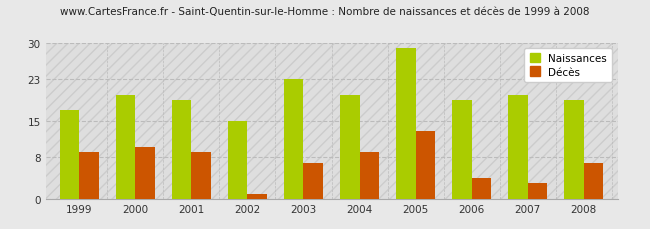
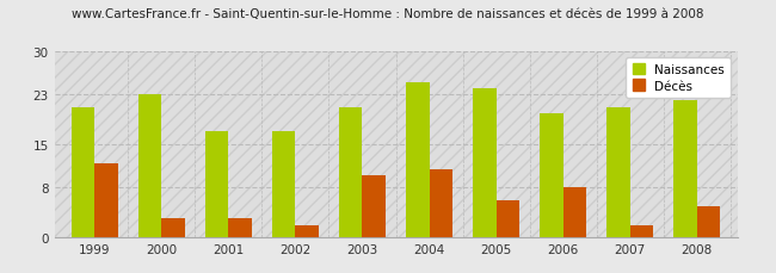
Naissances/1999: 17 -> 21
Décès/1999: 9 -> 12
Naissances/2000: 20 -> 23
Décès/2000: 10 -> 3
Naissances/2001: 19 -> 17
Décès/2001: 9 -> 3
Naissances/2002: 15 -> 17
Décès/2002: 1 -> 2
Naissances/2003: 23 -> 21
Décès/2003: 7 -> 10
Naissances/2004: 20 -> 25
Décès/2004: 9 -> 11
Naissances/2005: 29 -> 24
Décès/2005: 13 -> 6
Naissances/2006: 19 -> 20
Décès/2006: 4 -> 8
Naissances/2007: 20 -> 21
Décès/2007: 3 -> 2
Naissances/2008: 19 -> 22
Décès/2008: 7 -> 5
